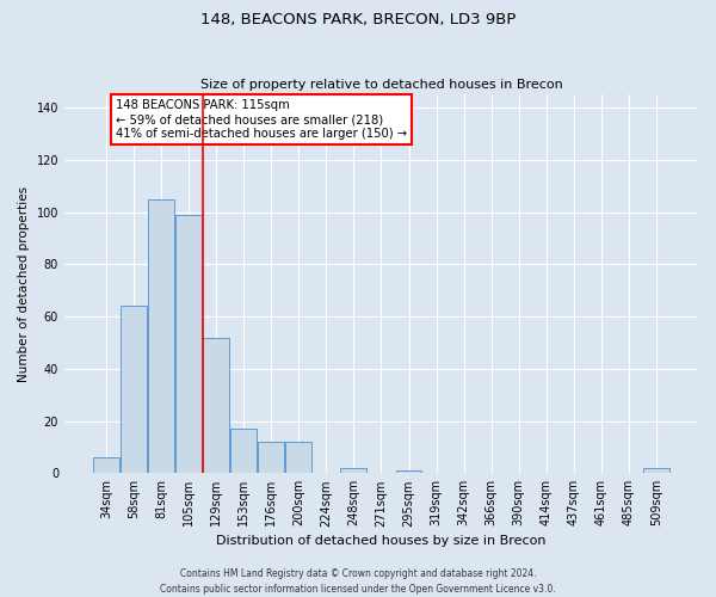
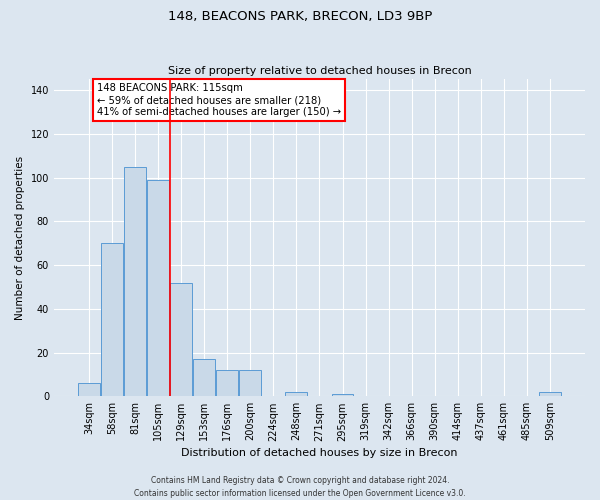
58sqm: 64 -> 70
